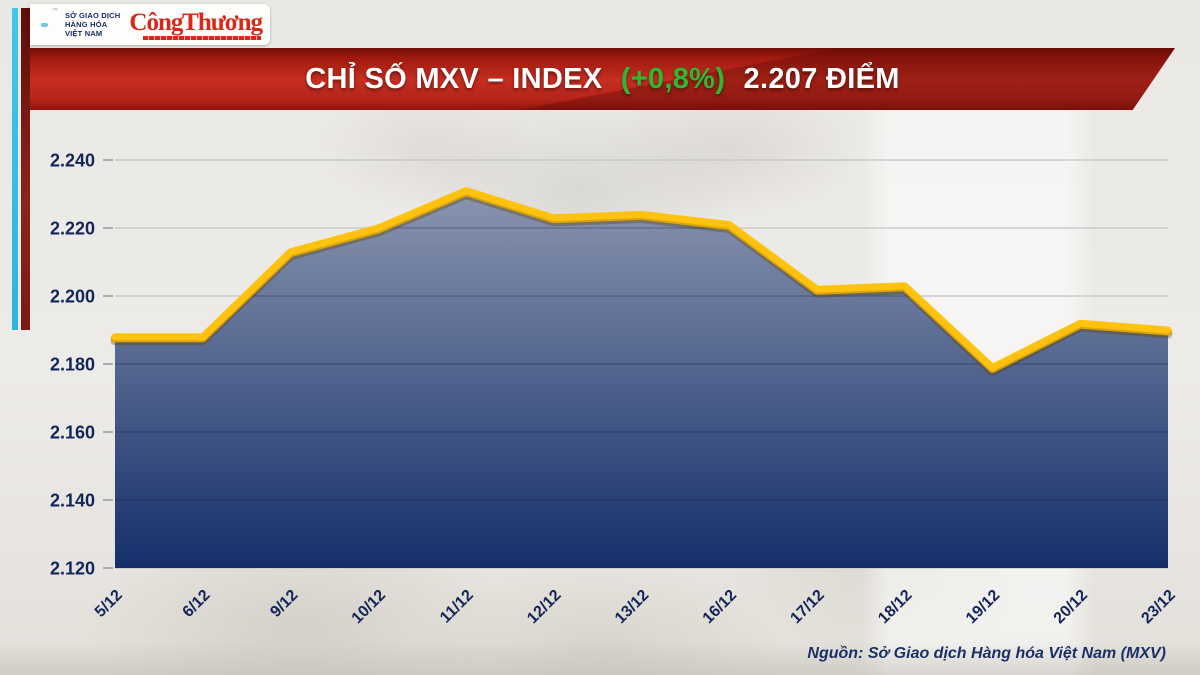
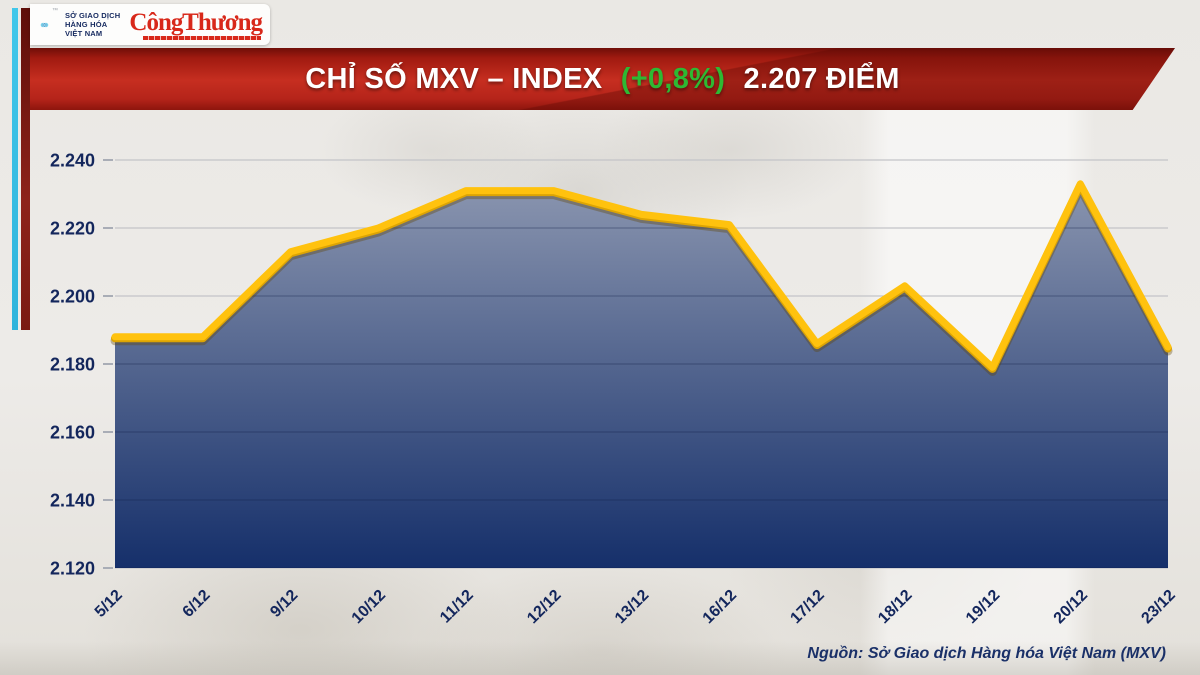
12/12: 2223 -> 2231
17/12: 2202 -> 2186
20/12: 2192 -> 2233
23/12: 2190 -> 2185
